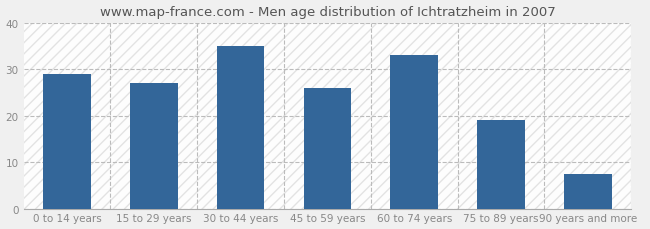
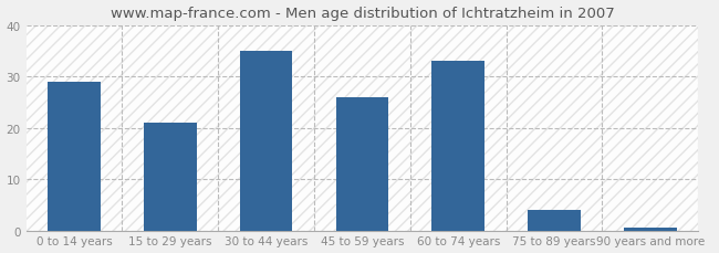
15 to 29 years: 27.0 -> 21.0
75 to 89 years: 19.0 -> 4.0
90 years and more: 7.5 -> 0.5
